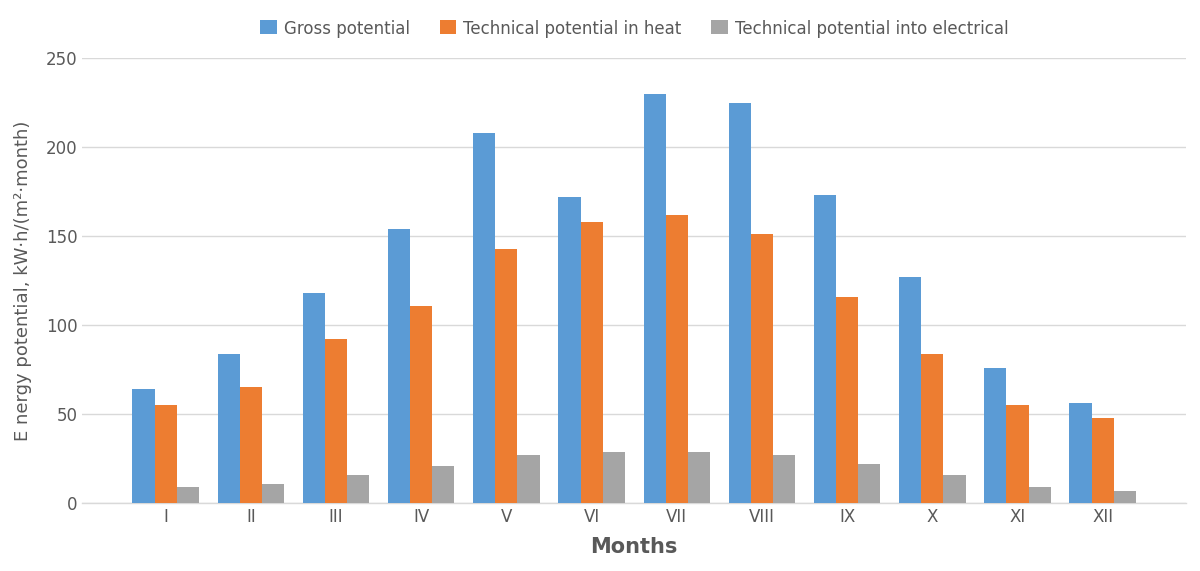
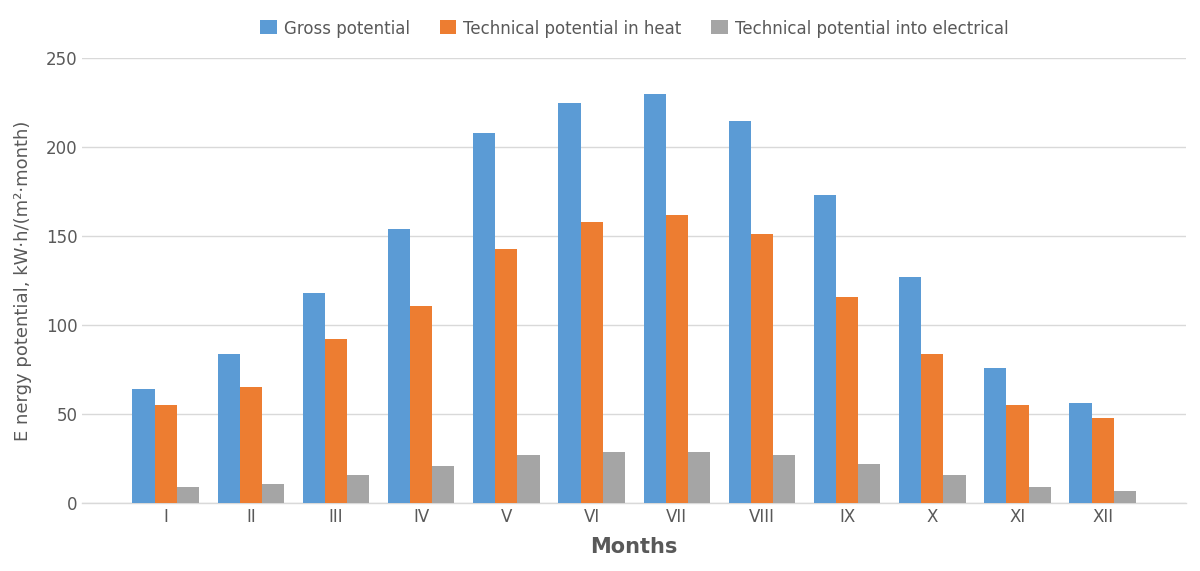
Gross potential/VI: 172 -> 225
Gross potential/VIII: 225 -> 215
